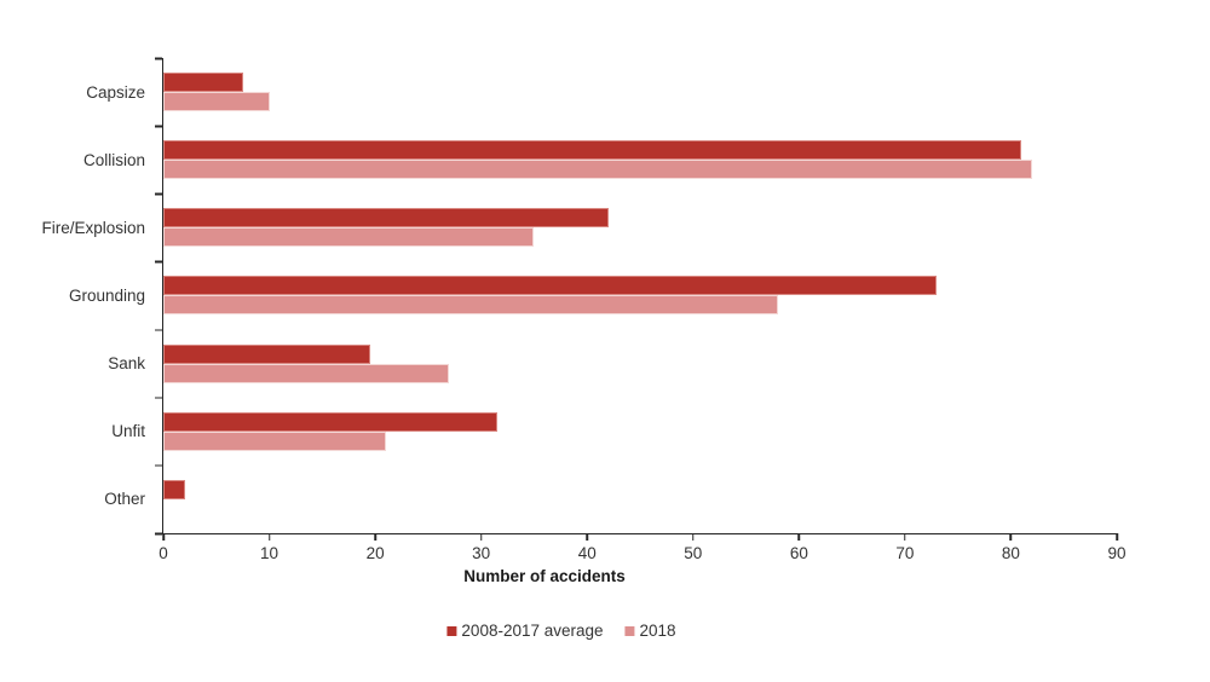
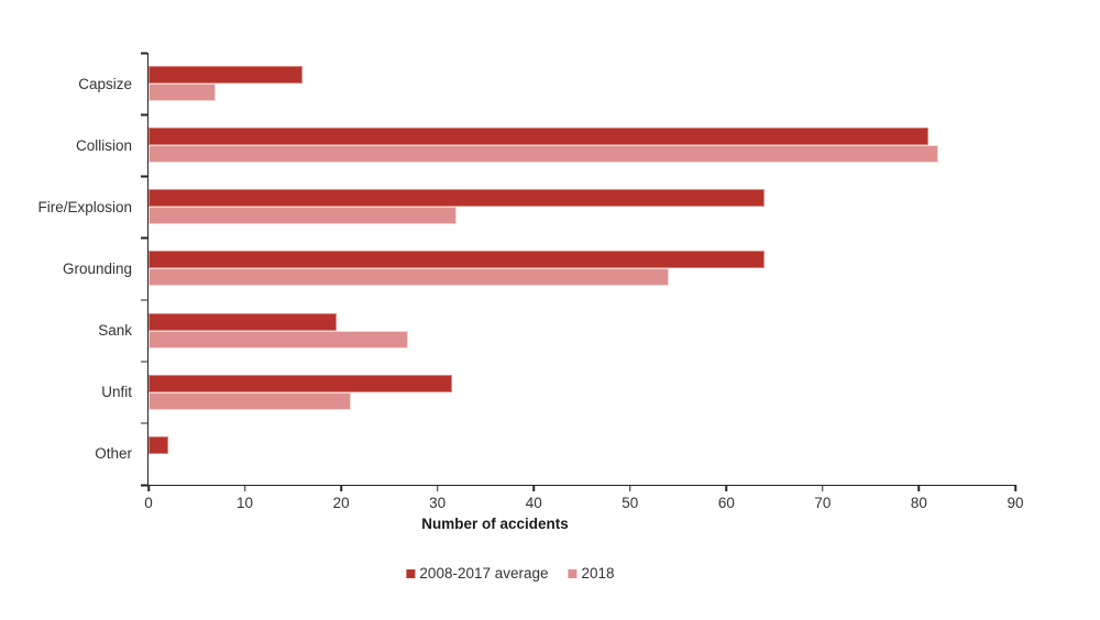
2008-2017 average/Capsize: 8 -> 16
2018/Capsize: 10 -> 7
2008-2017 average/Fire/Explosion: 42 -> 64
2018/Fire/Explosion: 35 -> 32
2008-2017 average/Grounding: 73 -> 64
2018/Grounding: 58 -> 54
